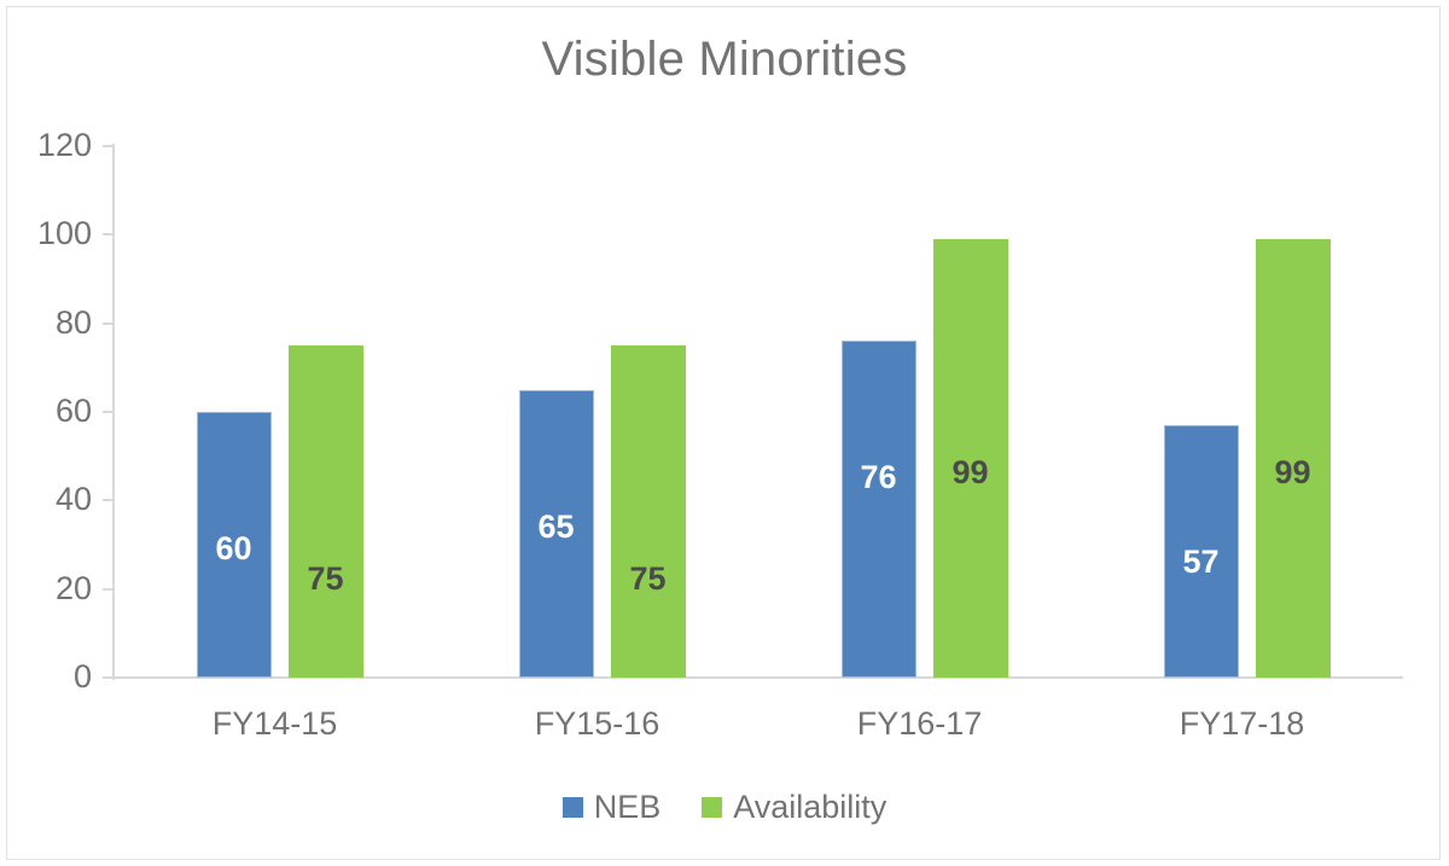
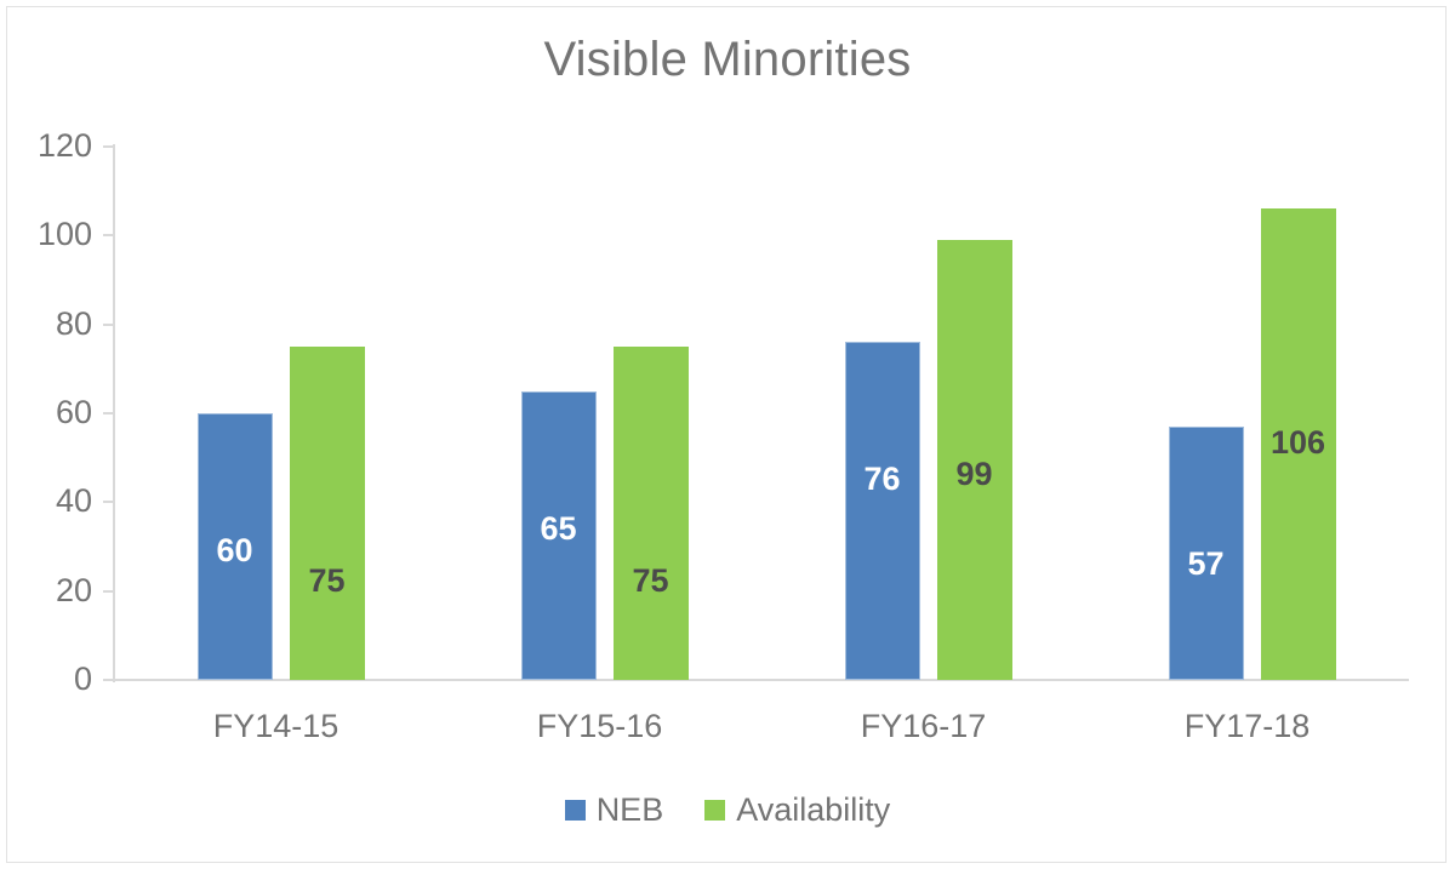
Availability/FY17-18: 99 -> 106
